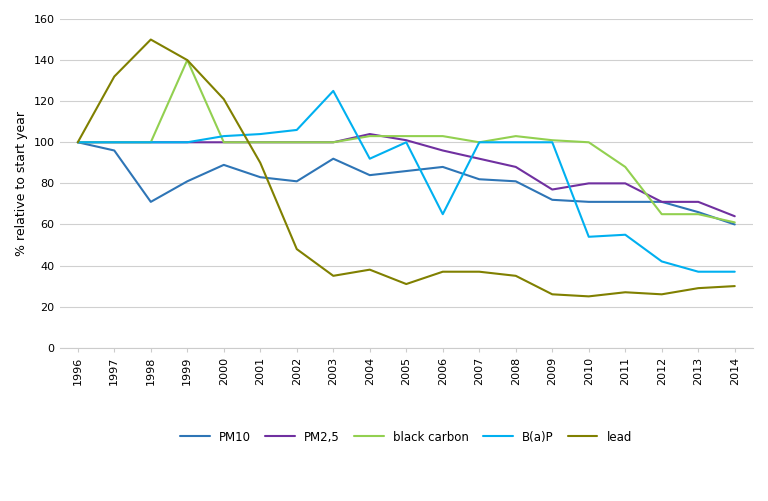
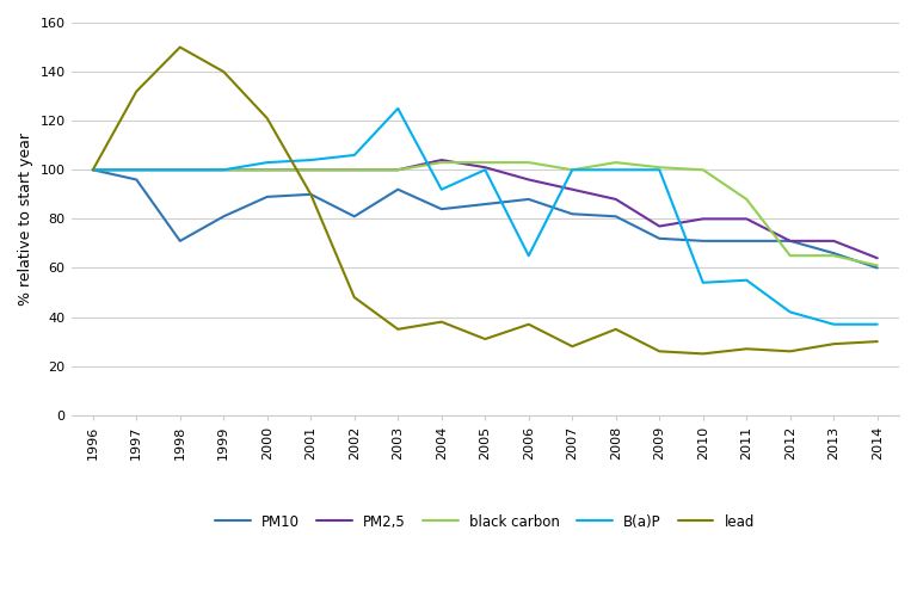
black carbon/1999: 140 -> 100
PM10/2001: 83 -> 90
lead/2007: 37 -> 28
